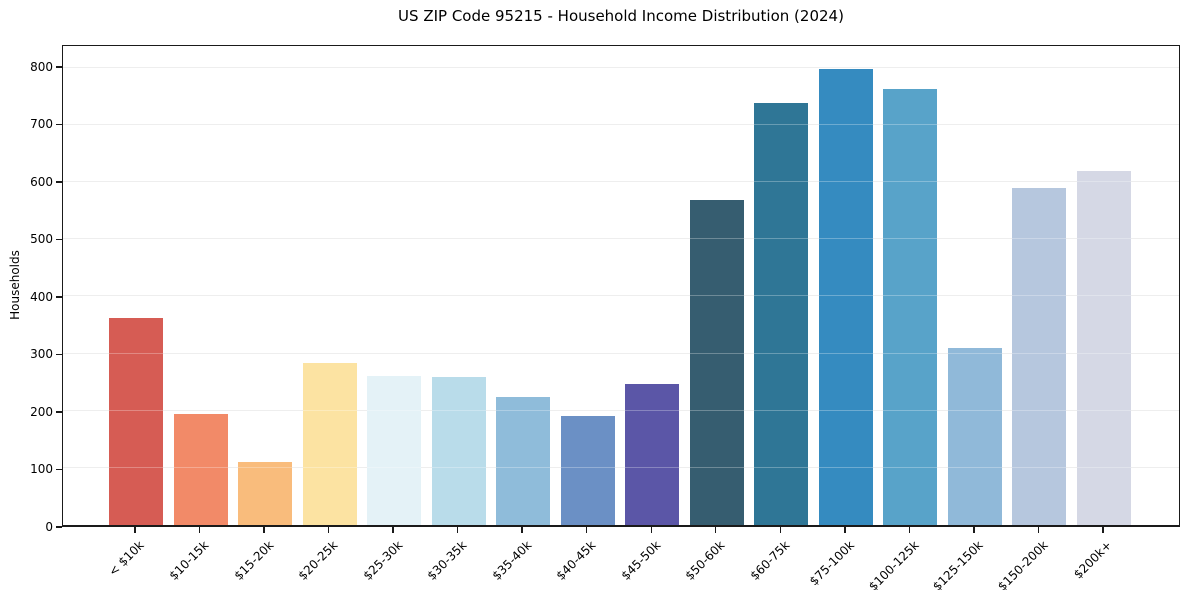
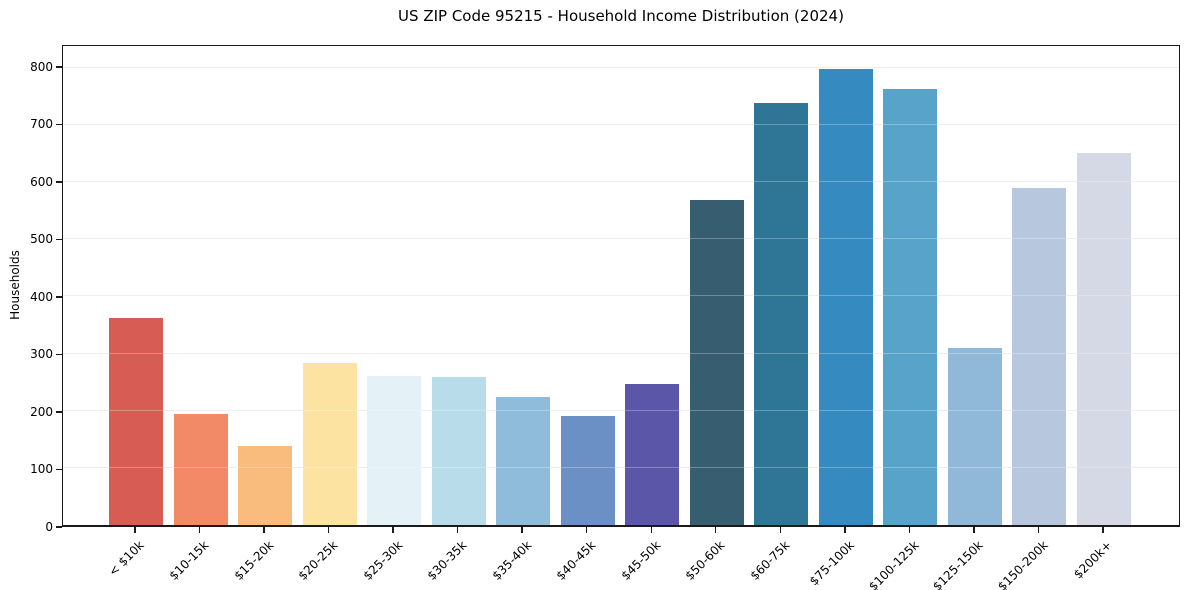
$15-20k: 110 -> 140
$200k+: 620 -> 650
